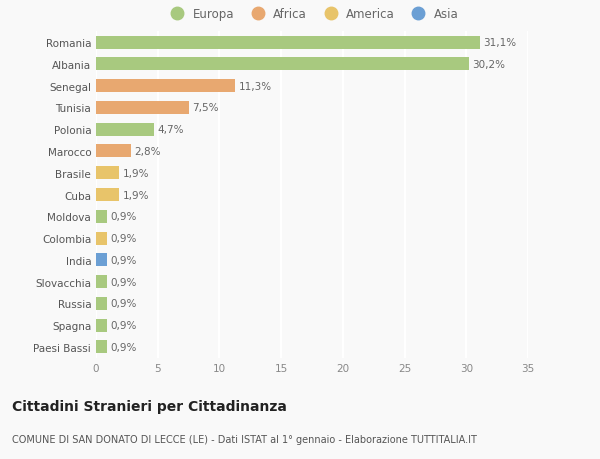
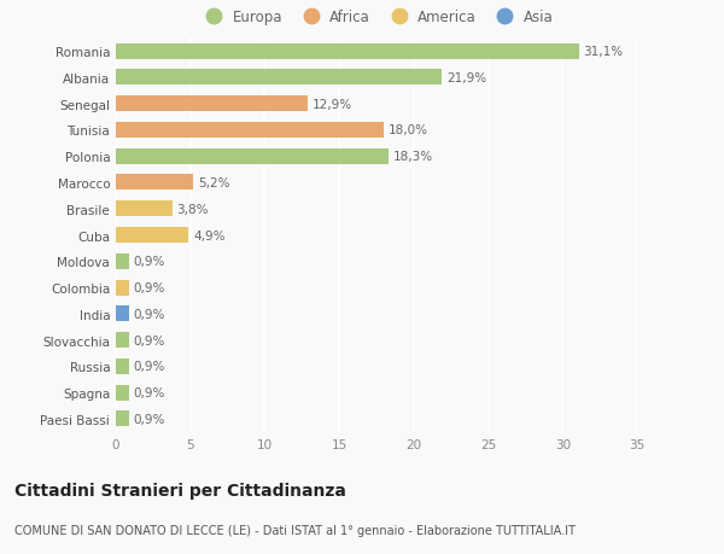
Albania: 30,2% -> 21,9%
Senegal: 11,3% -> 12,9%
Tunisia: 7,5% -> 18,0%
Polonia: 4,7% -> 18,3%
Marocco: 2,8% -> 5,2%
Brasile: 1,9% -> 3,8%
Cuba: 1,9% -> 4,9%
